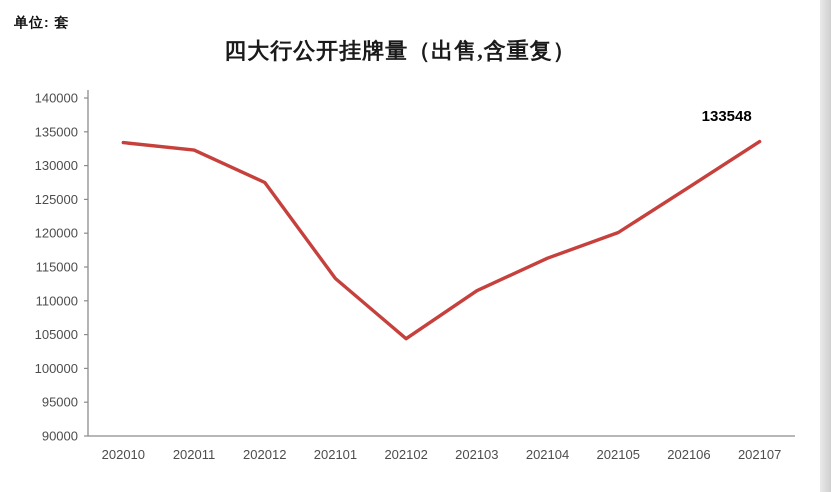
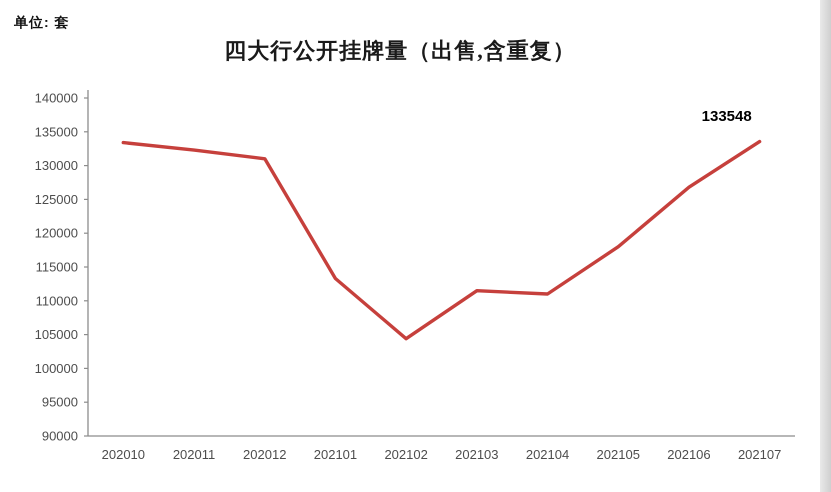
202012: 128000 -> 131000
202104: 116000 -> 111000
202105: 120000 -> 118000
